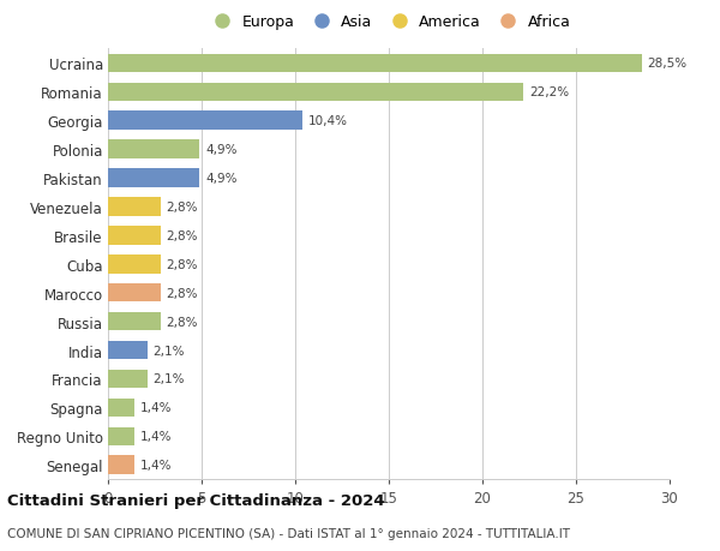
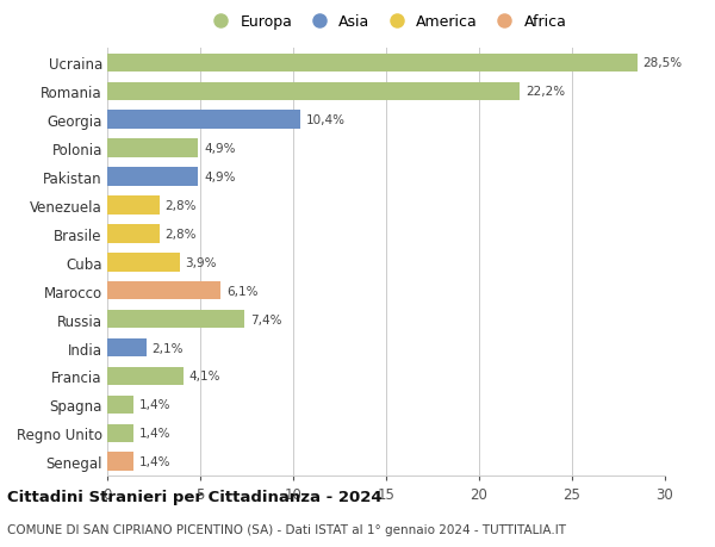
Cuba: 2,8% -> 3,9%
Marocco: 2,8% -> 6,1%
Russia: 2,8% -> 7,4%
Francia: 2,1% -> 4,1%
